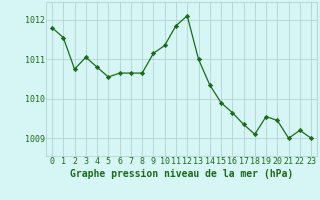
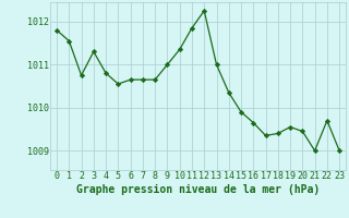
3: 1011.05 -> 1011.30
9: 1011.15 -> 1011.00
12: 1012.10 -> 1012.25
18: 1009.10 -> 1009.40
22: 1009.20 -> 1009.70
